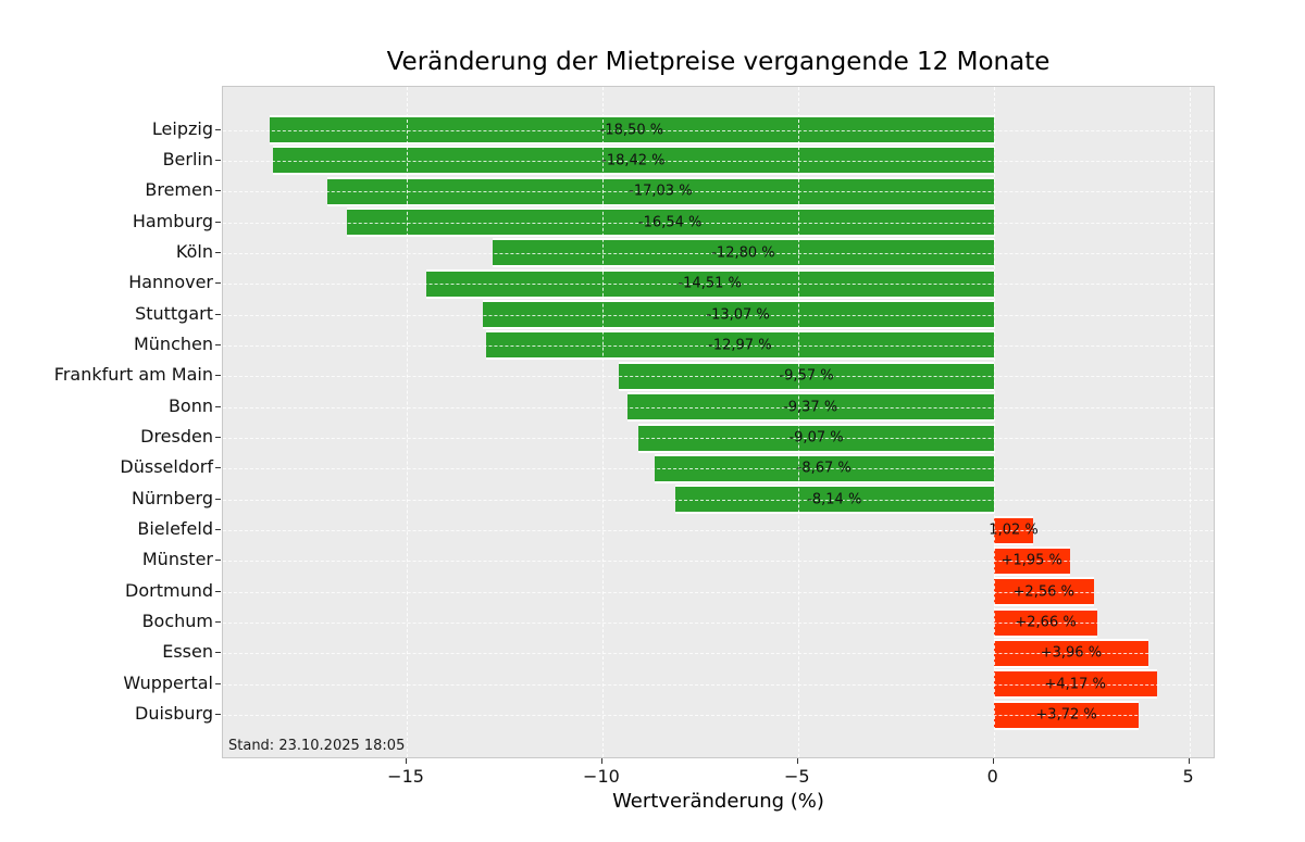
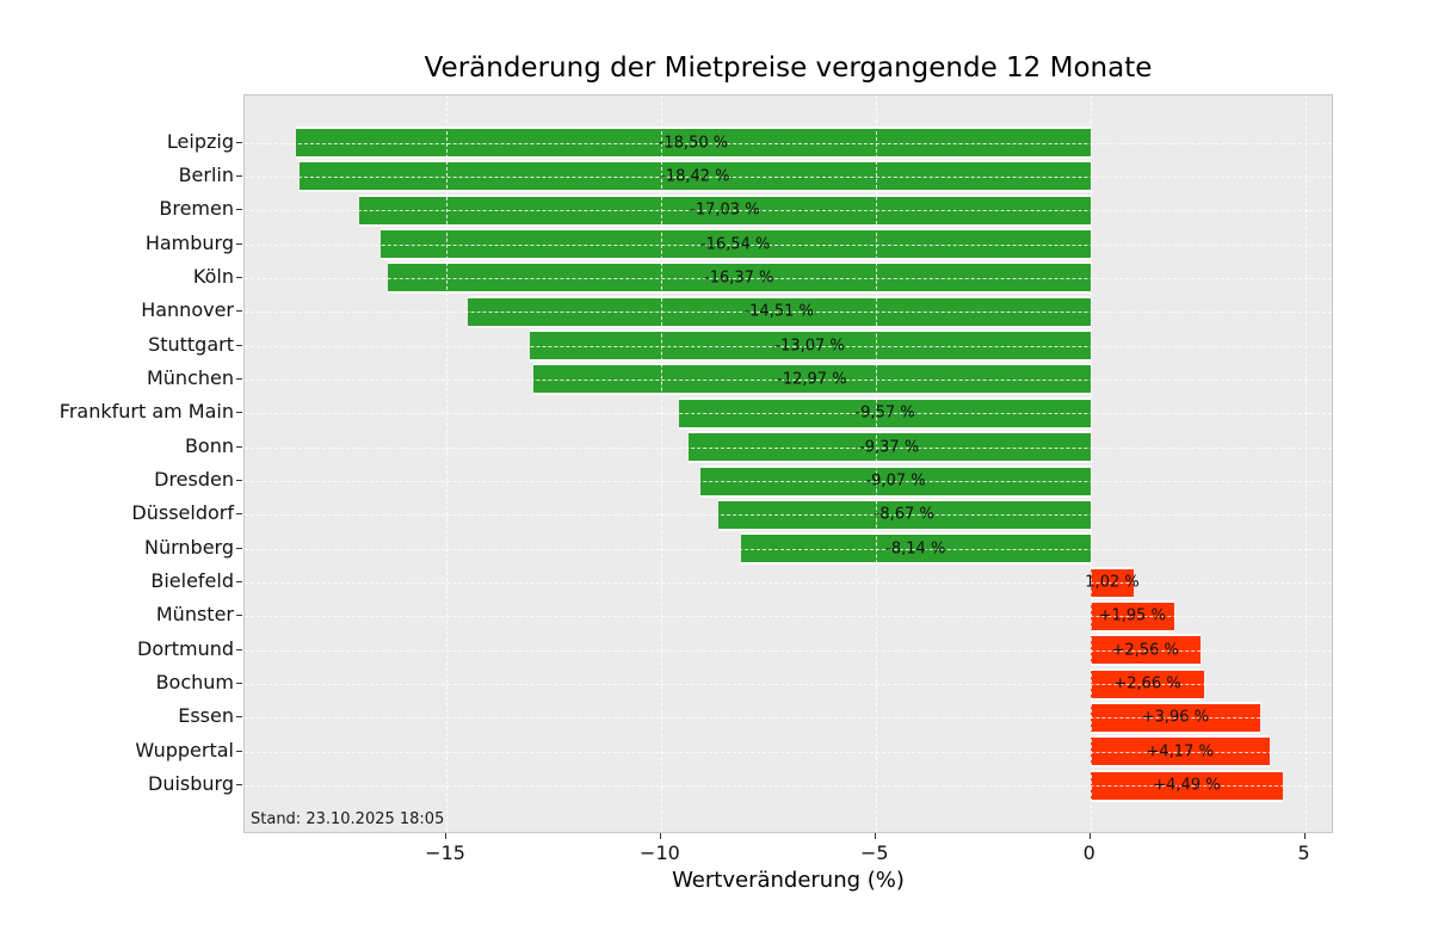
Köln: -12,80 -> -16,37
Duisburg: +3,72 -> +4,49
